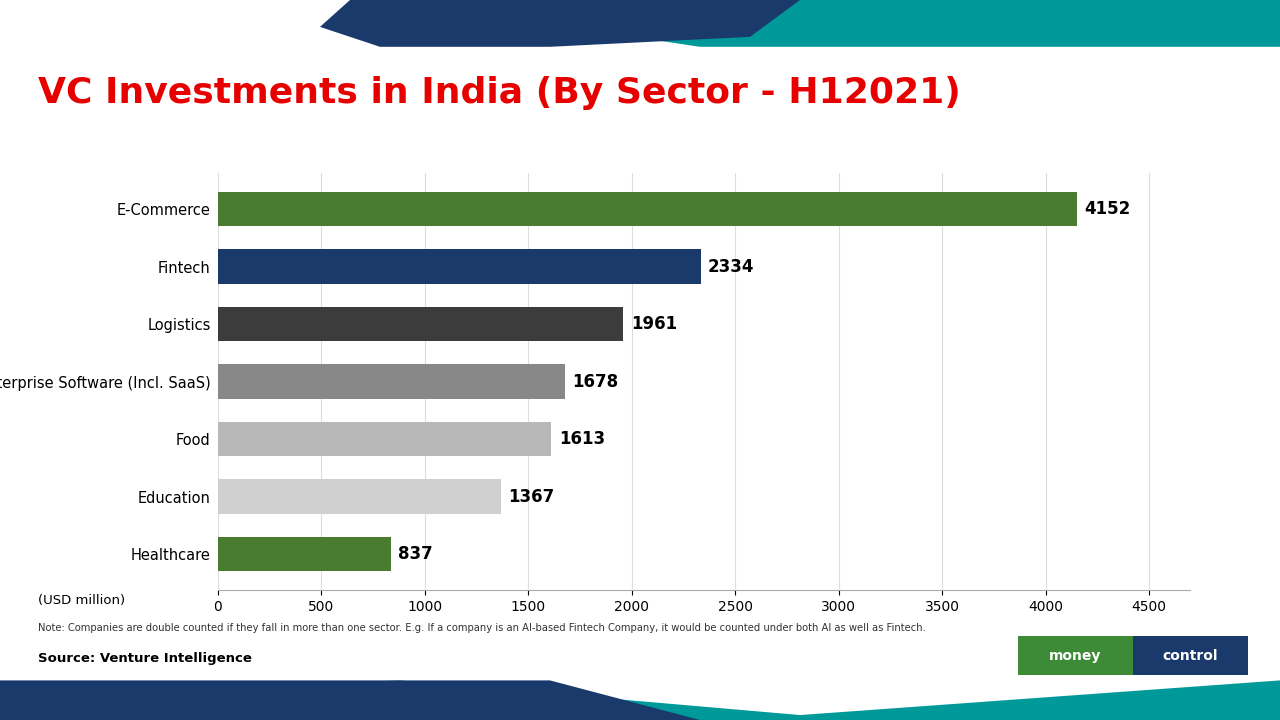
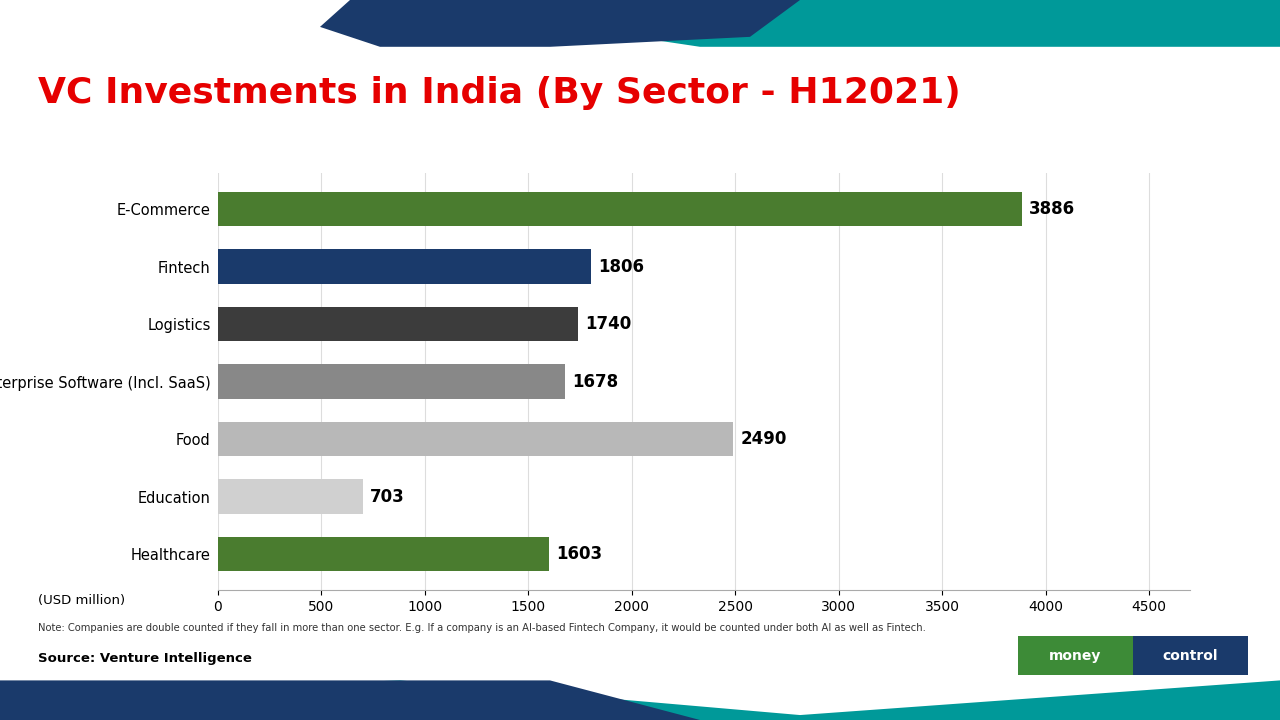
E-Commerce: 4152 -> 3886
Fintech: 2334 -> 1806
Logistics: 1961 -> 1740
Food: 1613 -> 2490
Education: 1367 -> 703
Healthcare: 837 -> 1603
